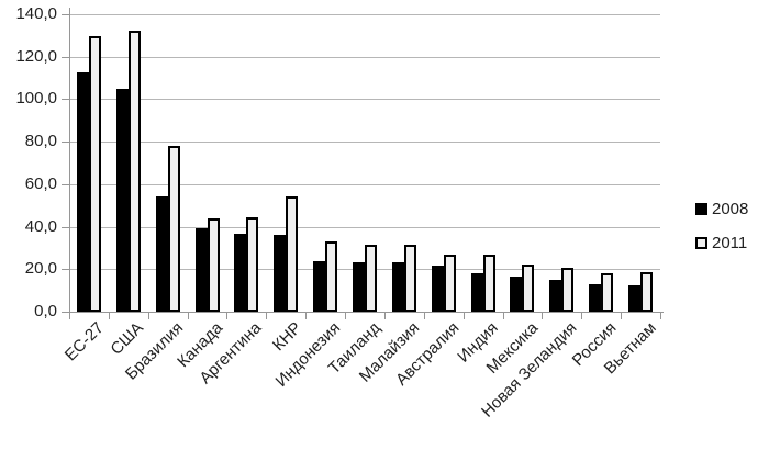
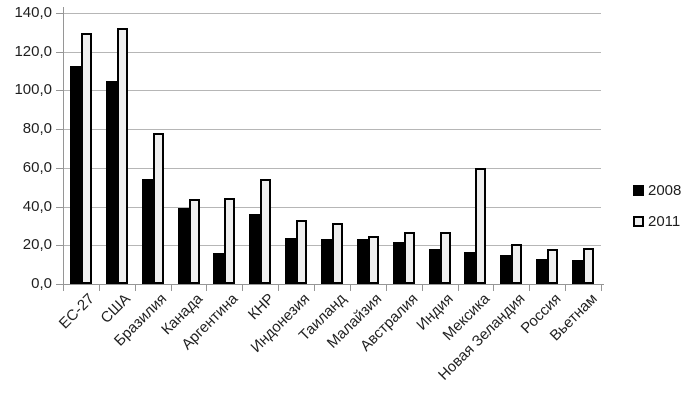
2008/Аргентина: 36 -> 16
2011/Малайзия: 32 -> 25
2011/Мексика: 22 -> 60
